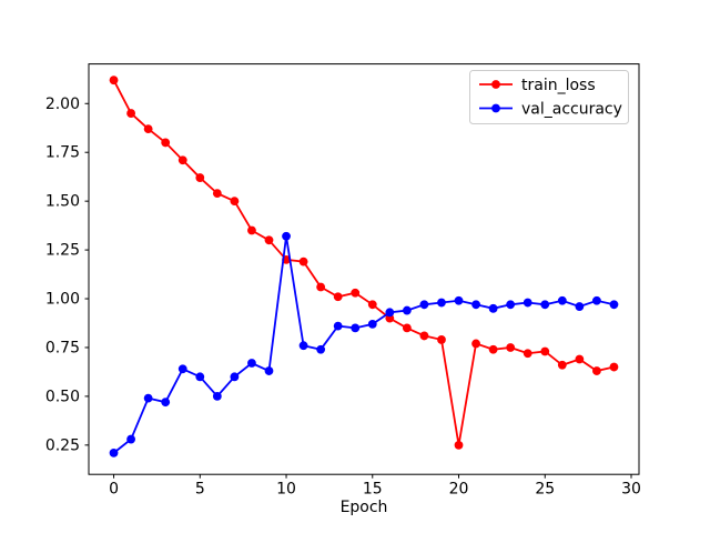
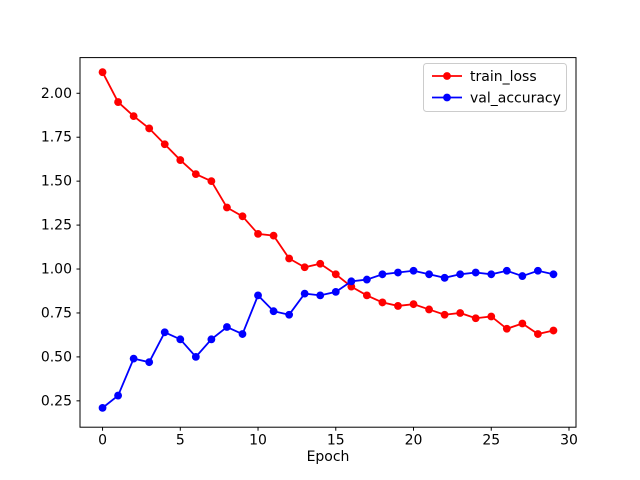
val_accuracy/10: 1.32 -> 0.85
train_loss/20: 0.25 -> 0.80
